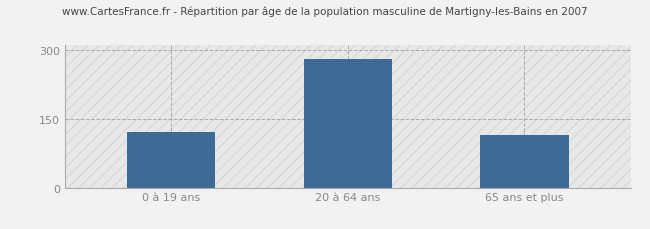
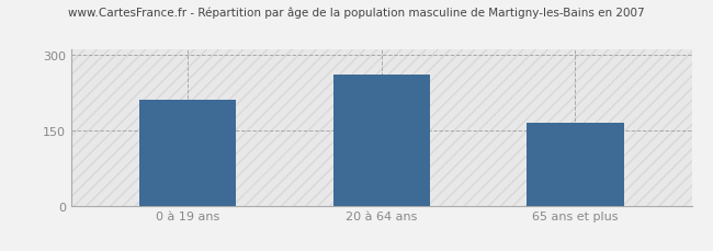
0 à 19 ans: 120 -> 210
20 à 64 ans: 280 -> 260
65 ans et plus: 115 -> 165
